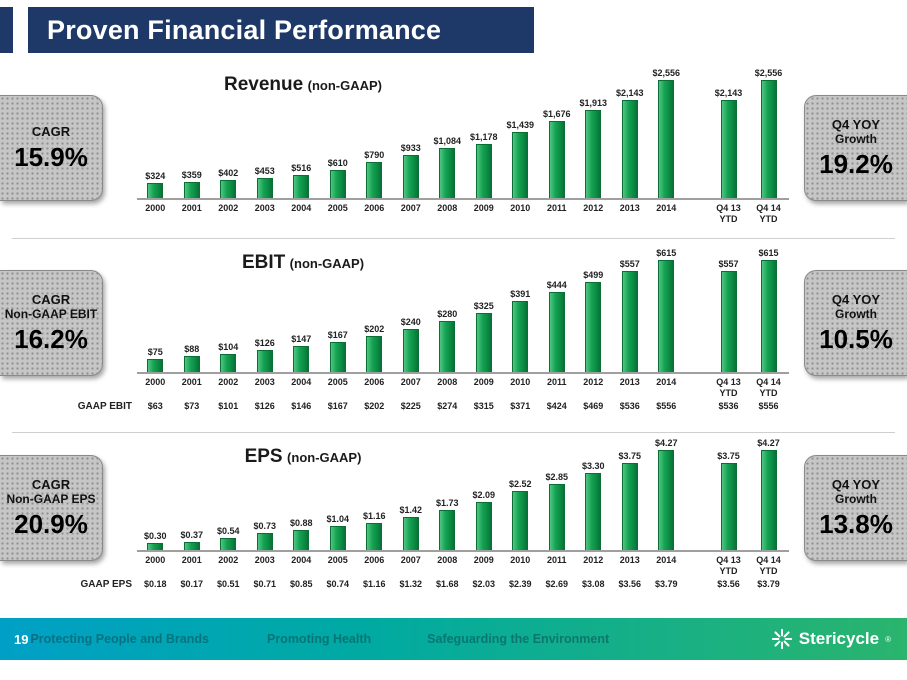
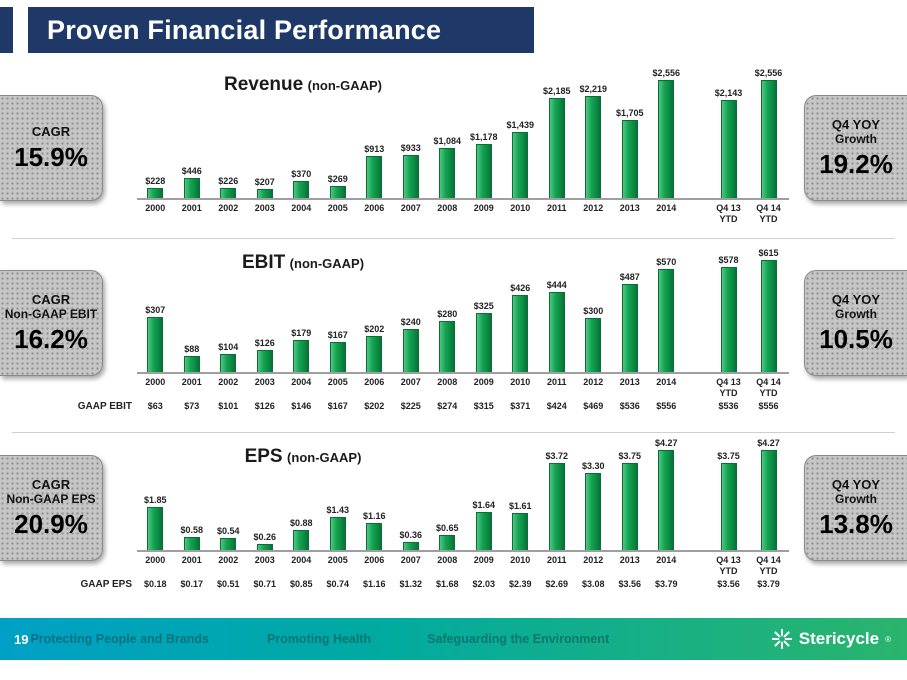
Revenue/2000: $324 -> $228
Revenue/2001: $359 -> $446
Revenue/2002: $402 -> $226
Revenue/2003: $453 -> $207
Revenue/2004: $516 -> $370
Revenue/2005: $610 -> $269
Revenue/2006: $790 -> $913
Revenue/2011: $1,676 -> $2,185
Revenue/2012: $1,913 -> $2,219
Revenue/2013: $2,143 -> $1,705
EBIT/2000: $75 -> $307
EBIT/2004: $147 -> $179
EBIT/2010: $391 -> $426
EBIT/2012: $499 -> $300
EBIT/2013: $557 -> $487
EBIT/2014: $615 -> $570
EBIT/Q4 13 YTD: $557 -> $578
EPS/2000: $0.30 -> $1.85
EPS/2001: $0.37 -> $0.58
EPS/2003: $0.73 -> $0.26
EPS/2005: $1.04 -> $1.43
EPS/2007: $1.42 -> $0.36
EPS/2008: $1.73 -> $0.65
EPS/2009: $2.09 -> $1.64
EPS/2010: $2.52 -> $1.61
EPS/2011: $2.85 -> $3.72
